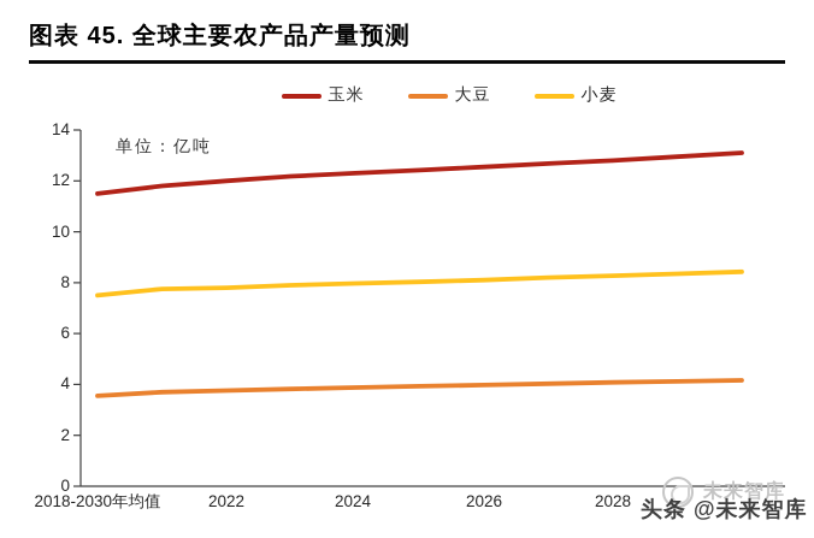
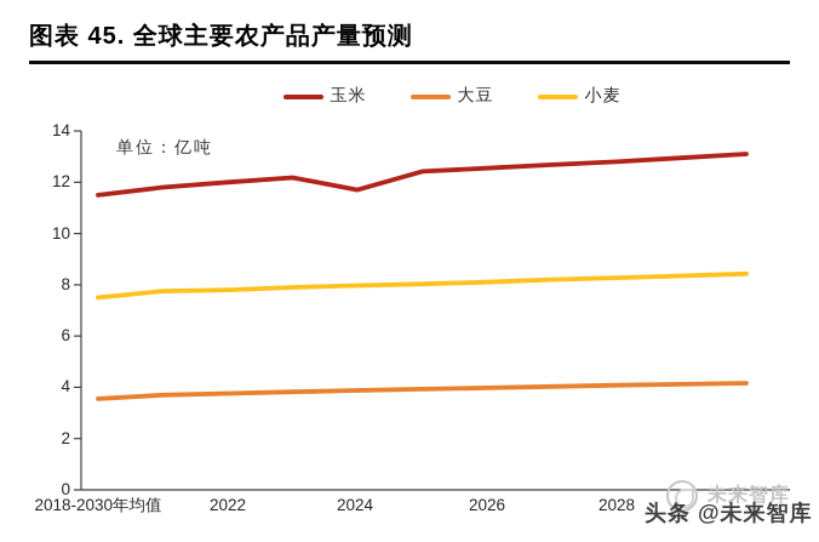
玉米/2024: 12.3 -> 11.7
